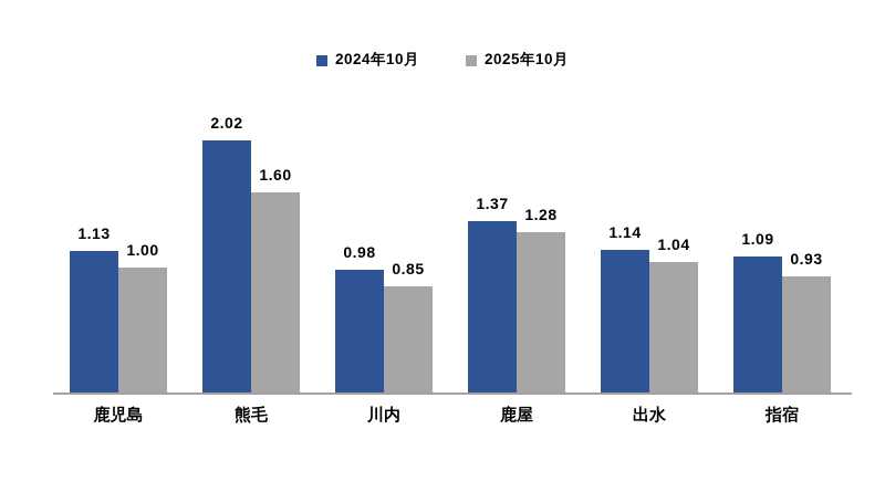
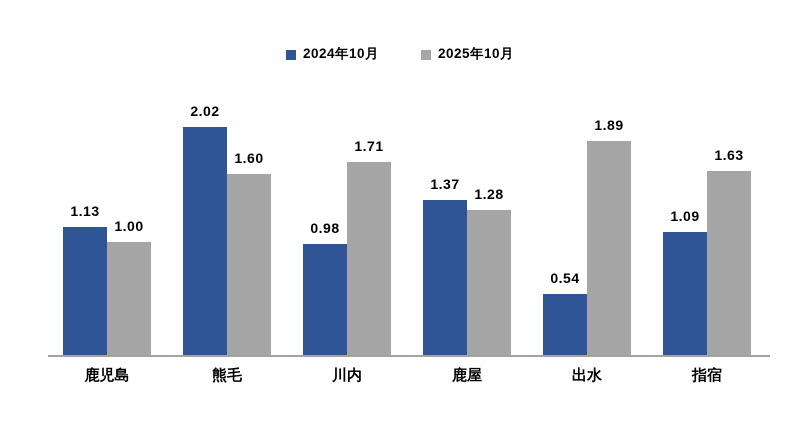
2025年10月/川内: 0.85 -> 1.71
2024年10月/出水: 1.14 -> 0.54
2025年10月/出水: 1.04 -> 1.89
2025年10月/指宿: 0.93 -> 1.63
